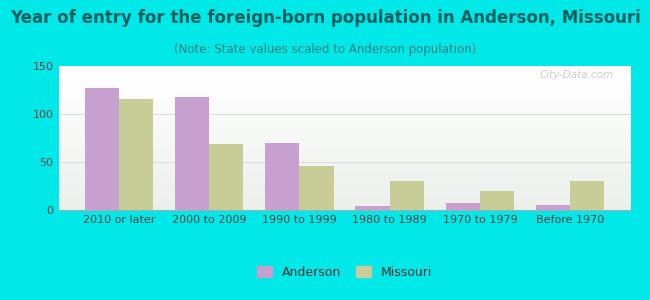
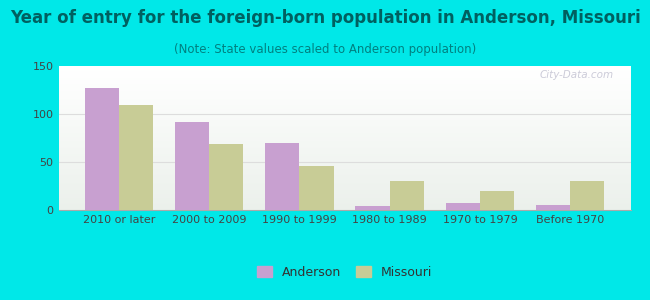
Missouri/2010 or later: 116 -> 109
Anderson/2000 to 2009: 118 -> 92
